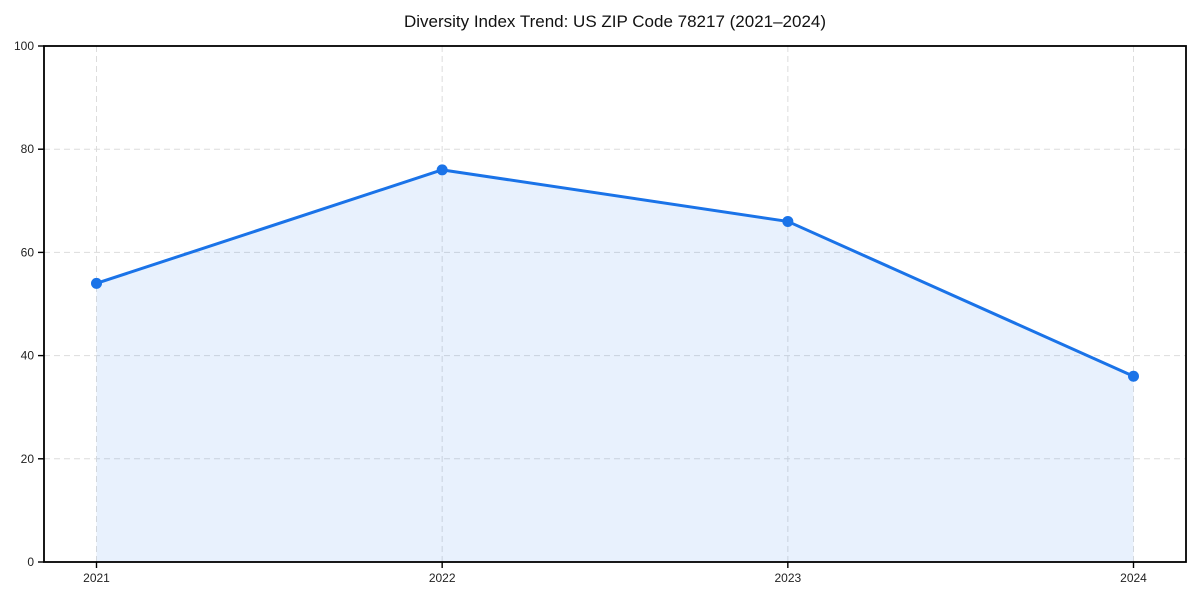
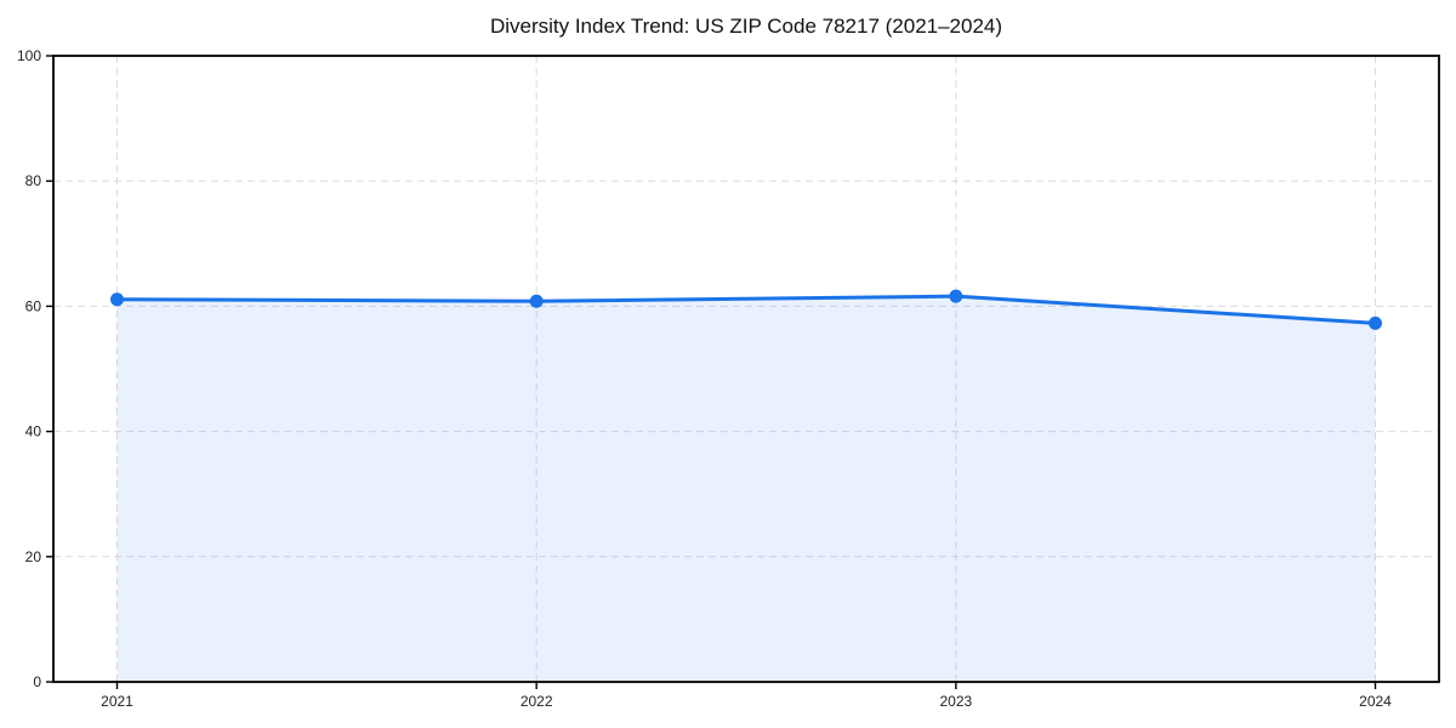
2021: 54 -> 61
2022: 76 -> 61
2023: 66 -> 62
2024: 36 -> 57
